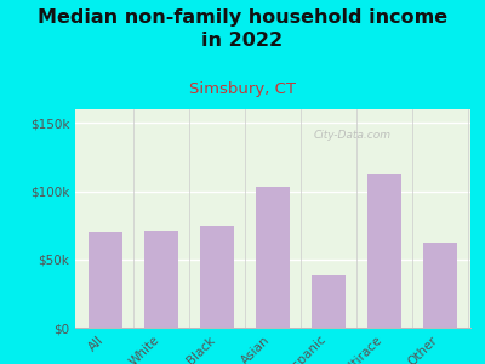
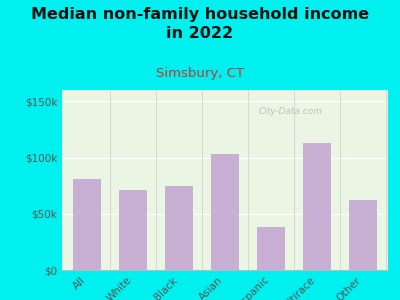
All: $70k -> $81k
